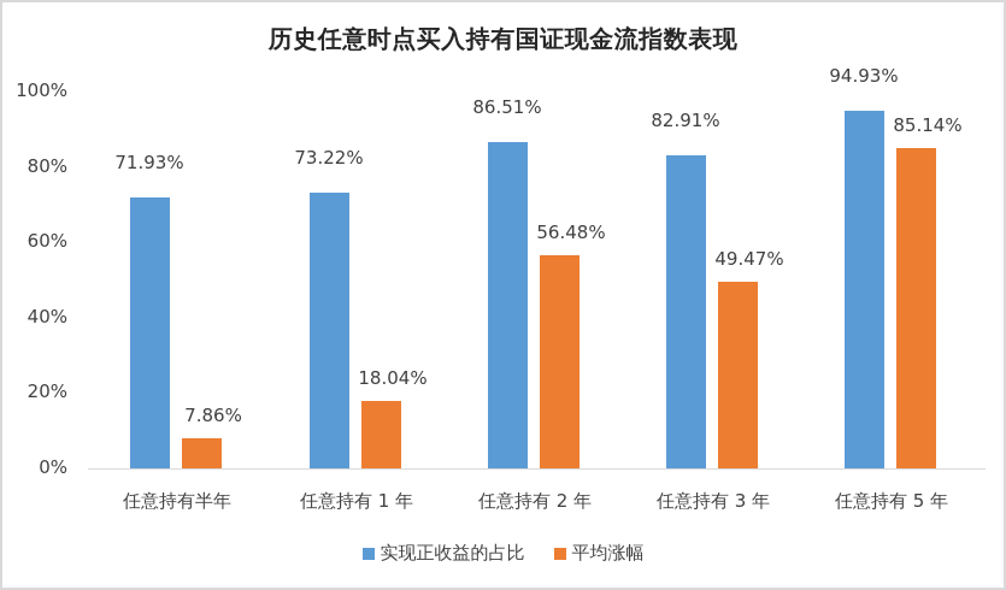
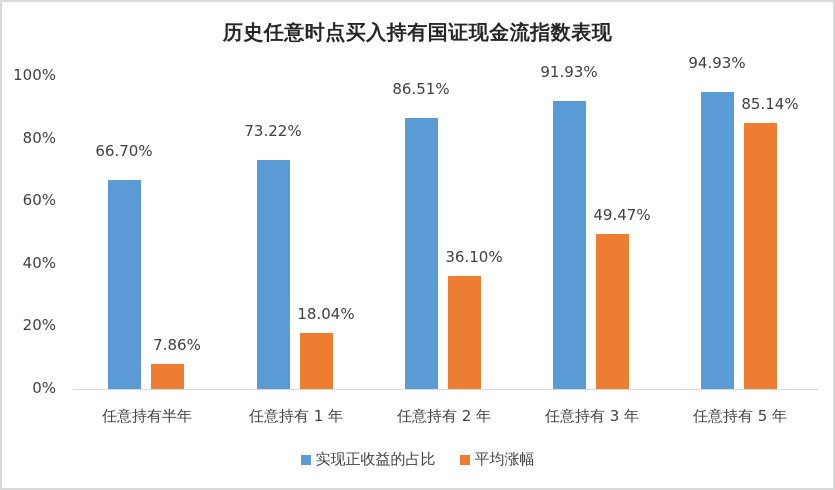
实现正收益的占比/任意持有半年: 71.93% -> 66.70%
平均涨幅/任意持有 2 年: 56.48% -> 36.10%
实现正收益的占比/任意持有 3 年: 82.91% -> 91.93%
